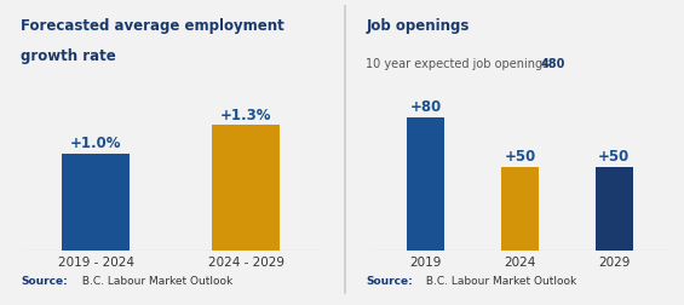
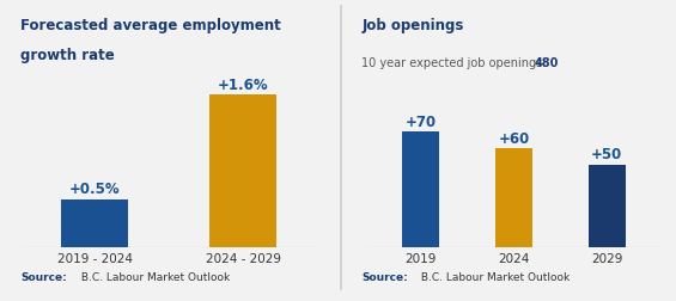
2019 - 2024: +1.0% -> +0.5%
2024 - 2029: +1.3% -> +1.6%
2019: +80 -> +70
2024: +50 -> +60
